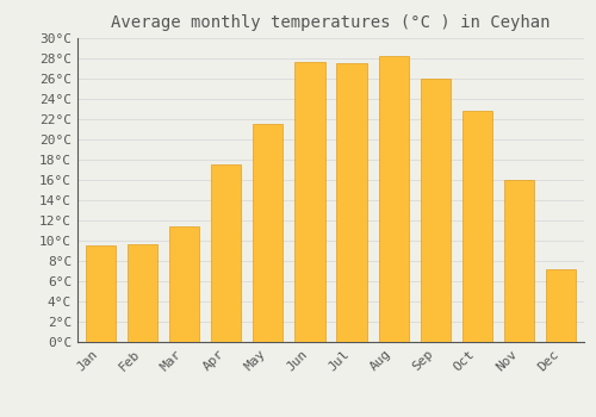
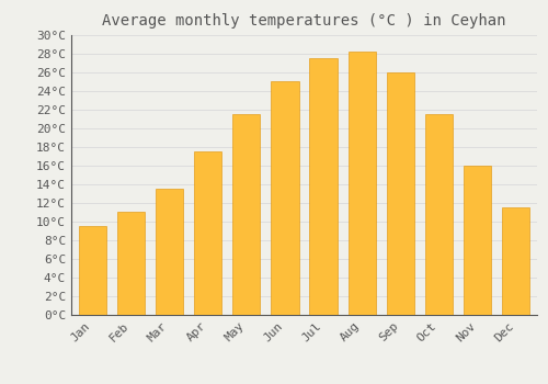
Feb: 9.6°C -> 11.0°C
Mar: 11.4°C -> 13.5°C
Jun: 27.6°C -> 25.0°C
Oct: 22.8°C -> 21.5°C
Dec: 7.2°C -> 11.5°C
